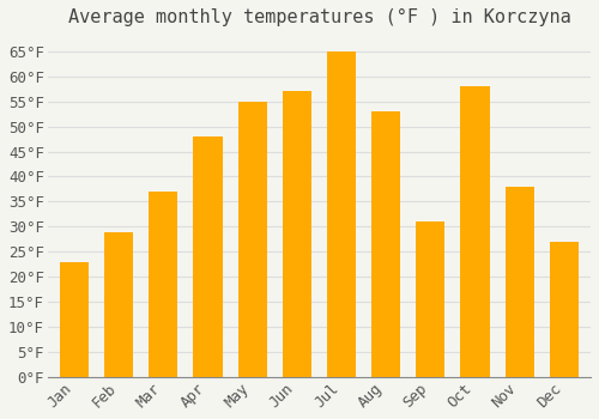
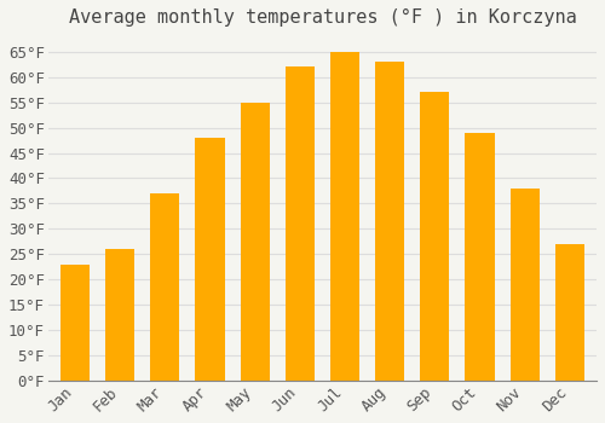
Feb: 29°F -> 26°F
Jun: 57°F -> 62°F
Aug: 53°F -> 63°F
Sep: 31°F -> 57°F
Oct: 58°F -> 49°F
